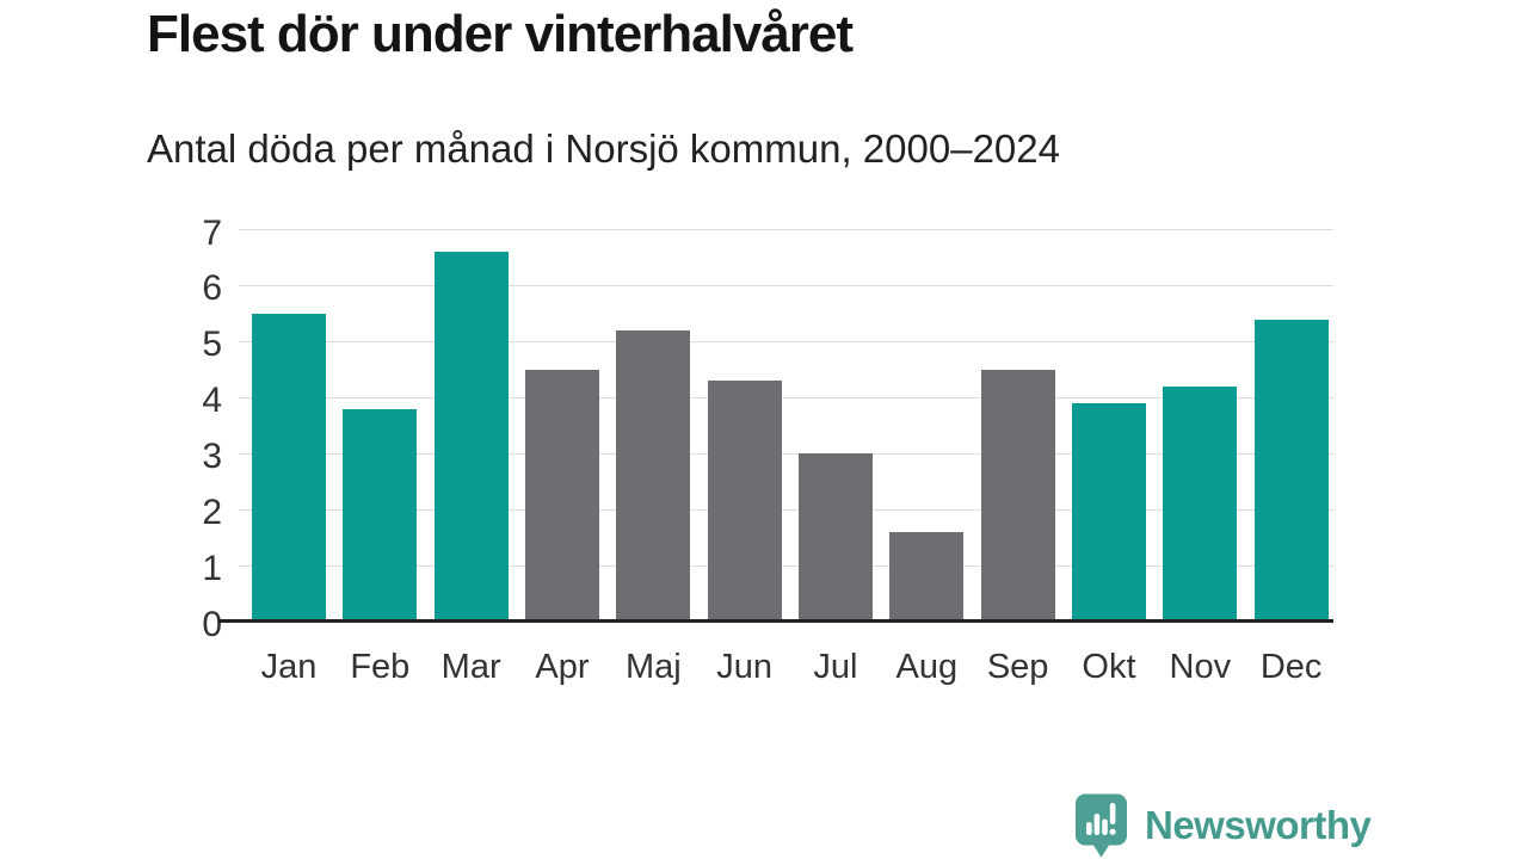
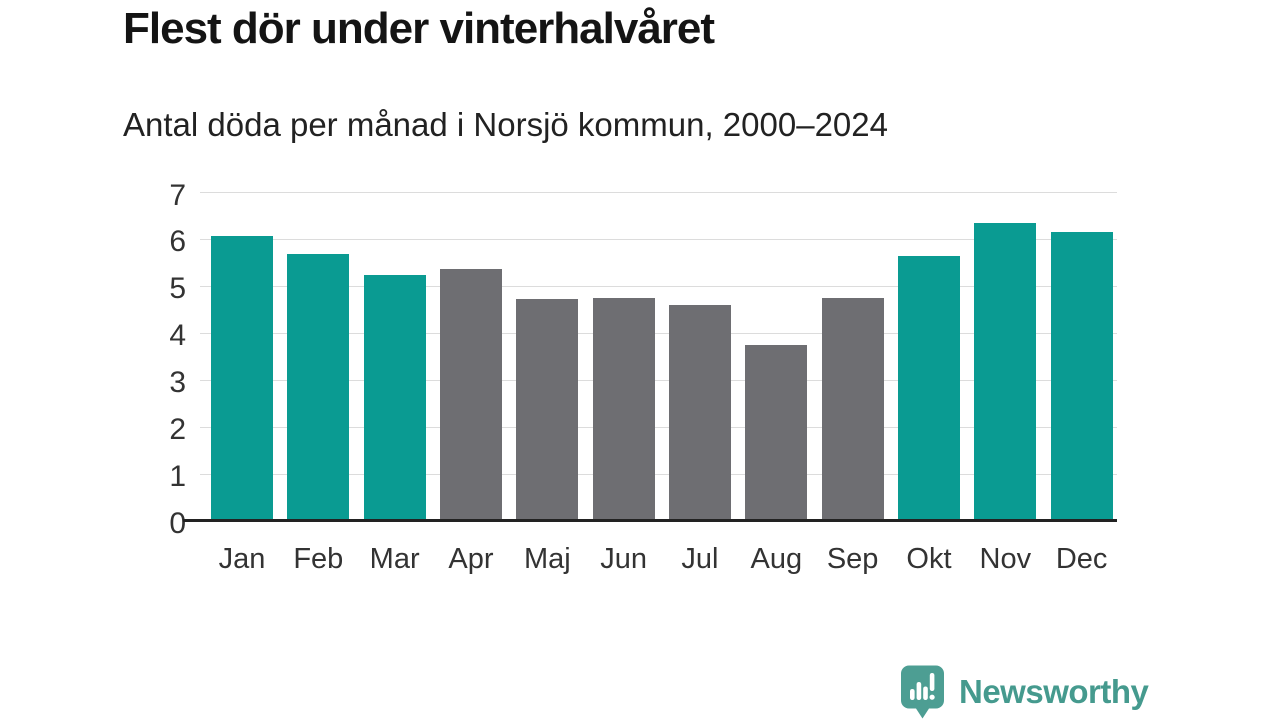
Jan: 5.5 -> 6.1
Feb: 3.8 -> 5.7
Mar: 6.6 -> 5.2
Apr: 4.5 -> 5.4
Maj: 5.2 -> 4.7
Jun: 4.3 -> 4.8
Jul: 3.0 -> 4.6
Aug: 1.6 -> 3.8
Sep: 4.5 -> 4.8
Okt: 3.9 -> 5.6
Nov: 4.2 -> 6.4
Dec: 5.4 -> 6.2
